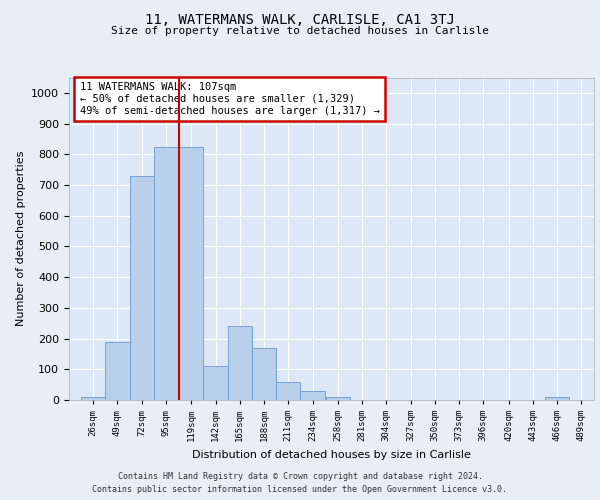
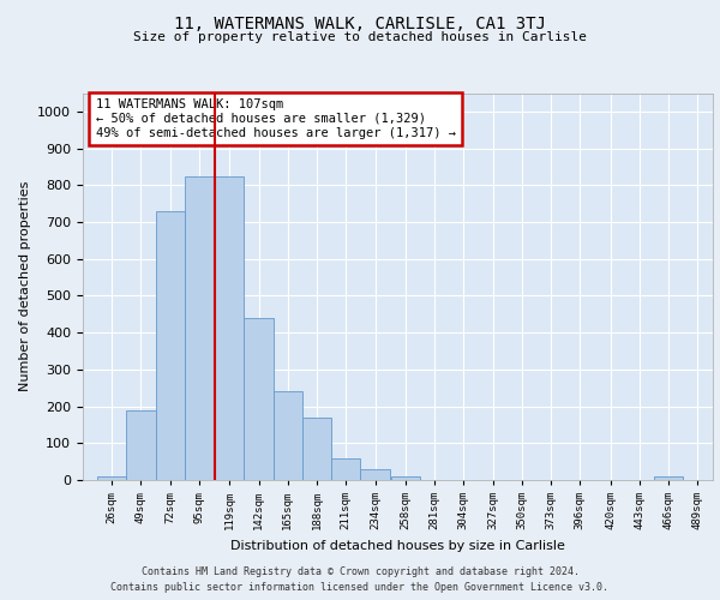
142sqm: 110 -> 440
